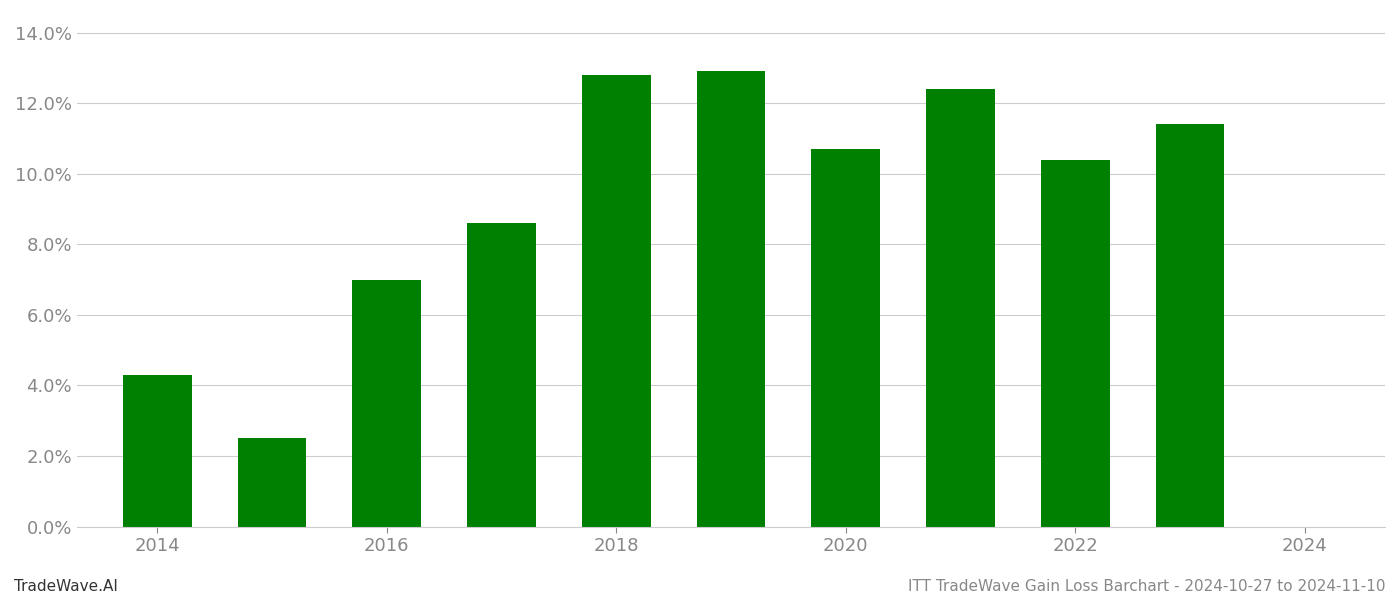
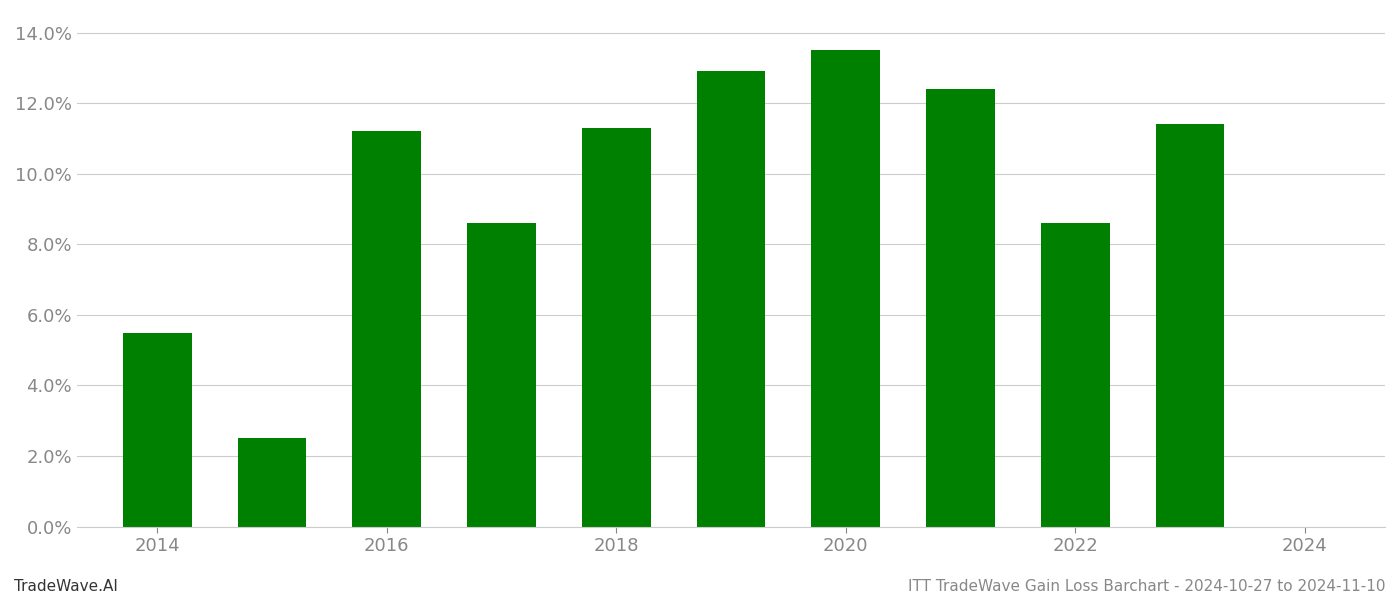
2014: 4.3% -> 5.5%
2016: 7.0% -> 11.2%
2018: 12.8% -> 11.3%
2020: 10.7% -> 13.5%
2022: 10.4% -> 8.6%
